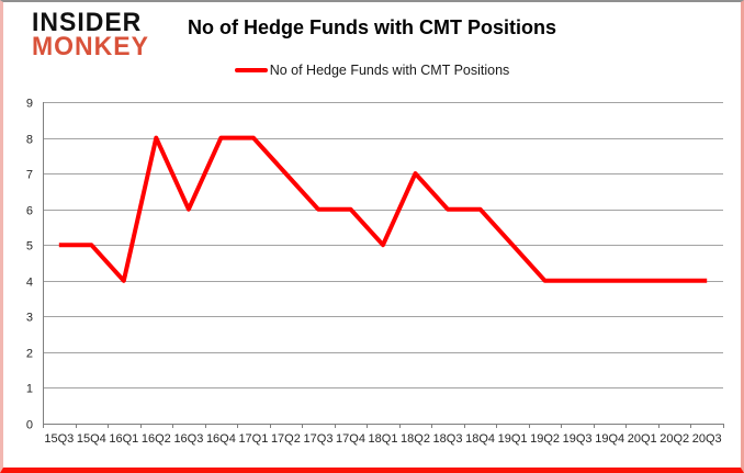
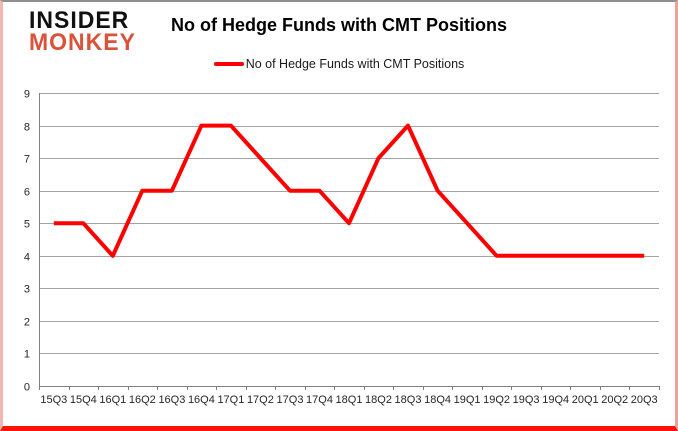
16Q2: 8 -> 6
18Q3: 6 -> 8
